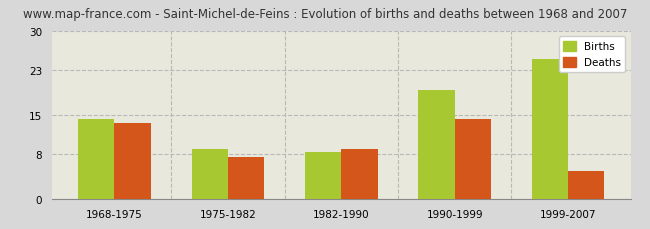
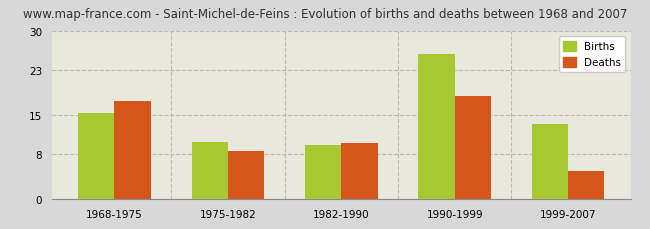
Births/1968-1975: 14.4 -> 15.4
Deaths/1968-1975: 13.6 -> 17.6
Births/1975-1982: 9.0 -> 10.2
Deaths/1975-1982: 7.6 -> 8.6
Births/1982-1990: 8.5 -> 9.6
Deaths/1982-1990: 9.0 -> 10.0
Births/1990-1999: 19.5 -> 26.0
Deaths/1990-1999: 14.4 -> 18.4
Births/1999-2007: 25.0 -> 13.4
